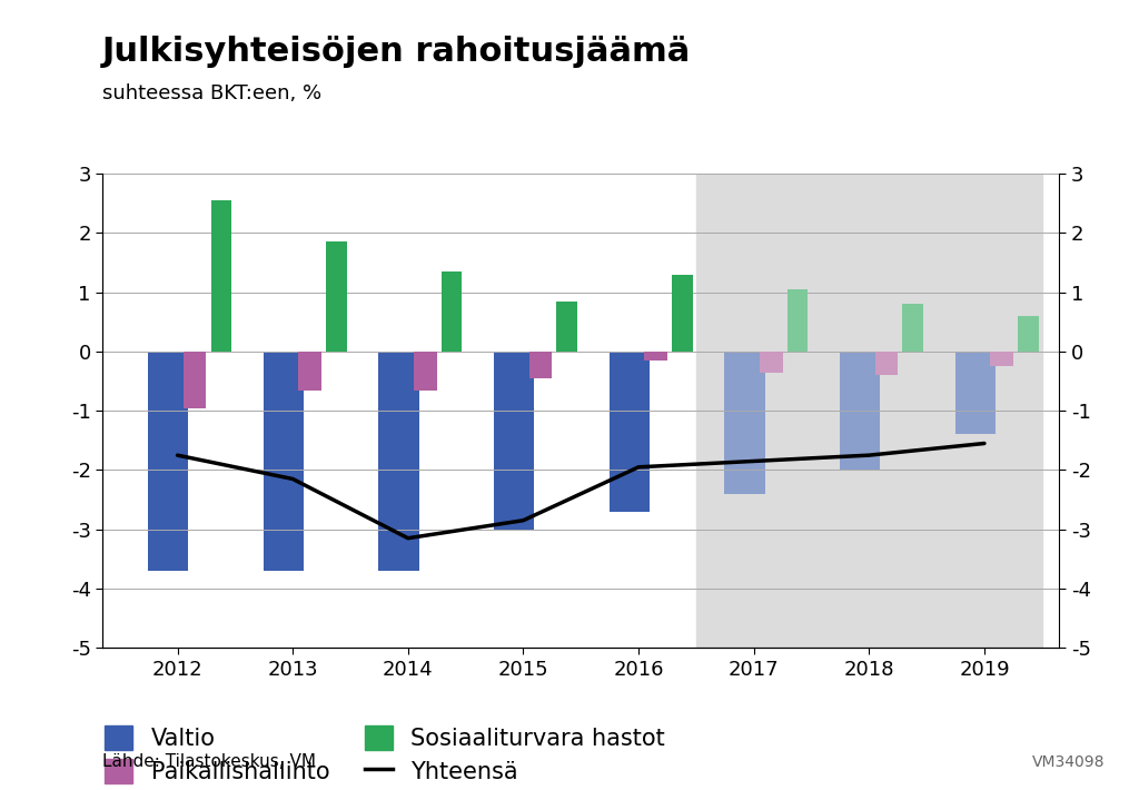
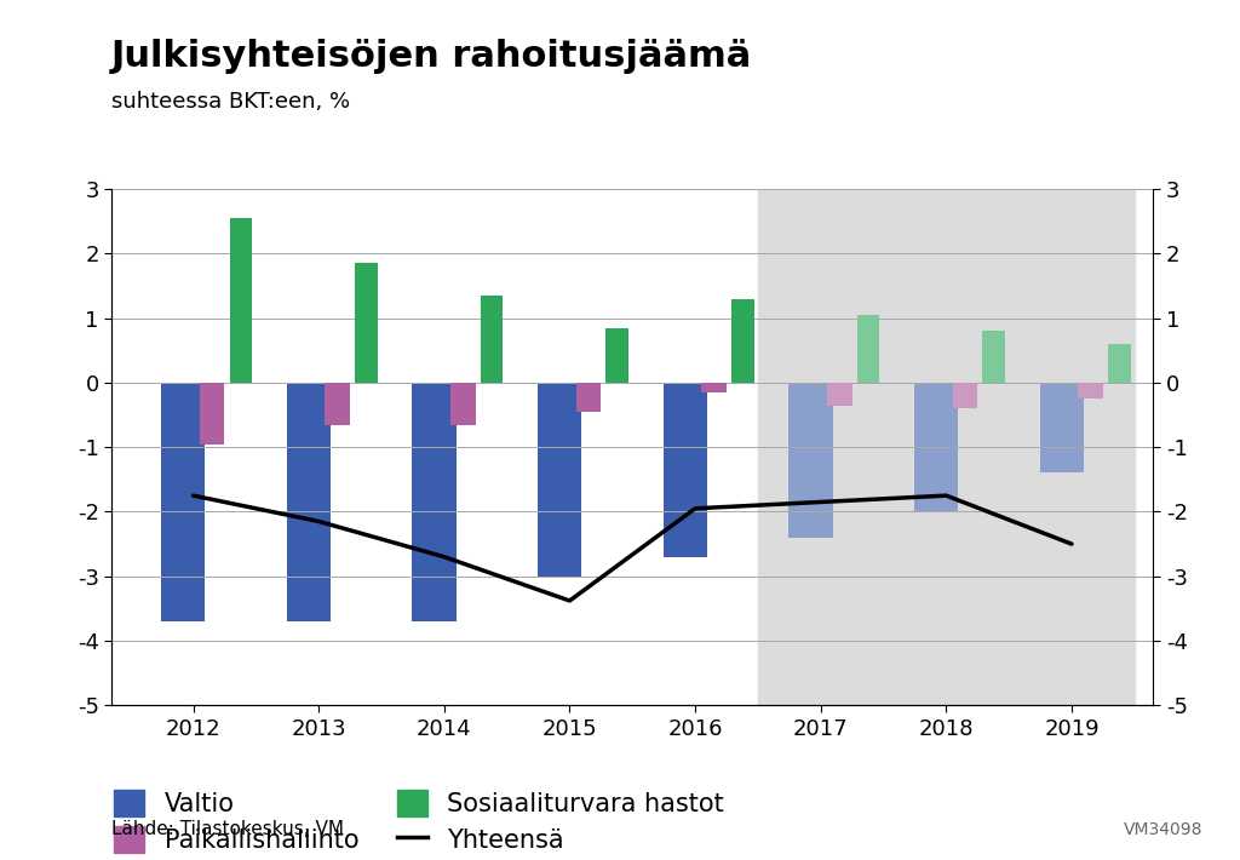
Yhteensä/2014: -3.15 -> -2.70
Yhteensä/2015: -2.85 -> -3.38
Yhteensä/2019: -1.55 -> -2.50
